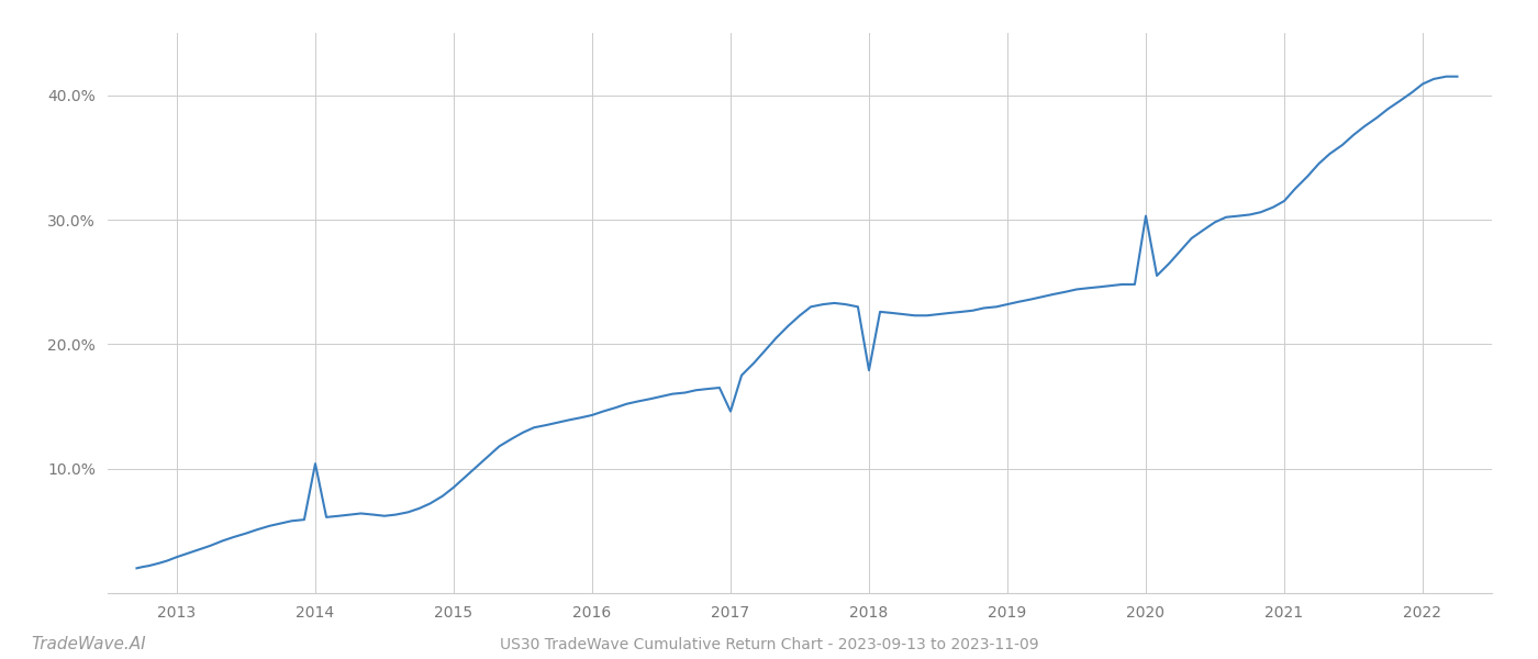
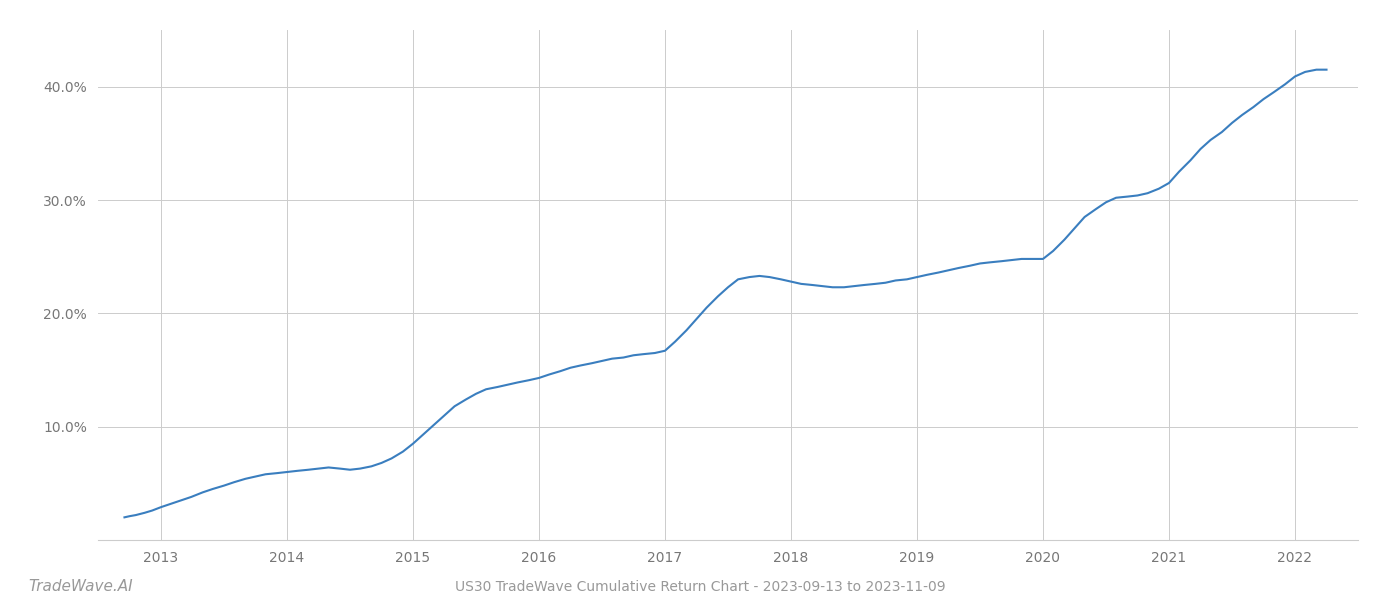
2014: 10.4% -> 6.0%
2017: 14.6% -> 16.7%
2018: 17.9% -> 22.8%
2020: 30.3% -> 24.8%
